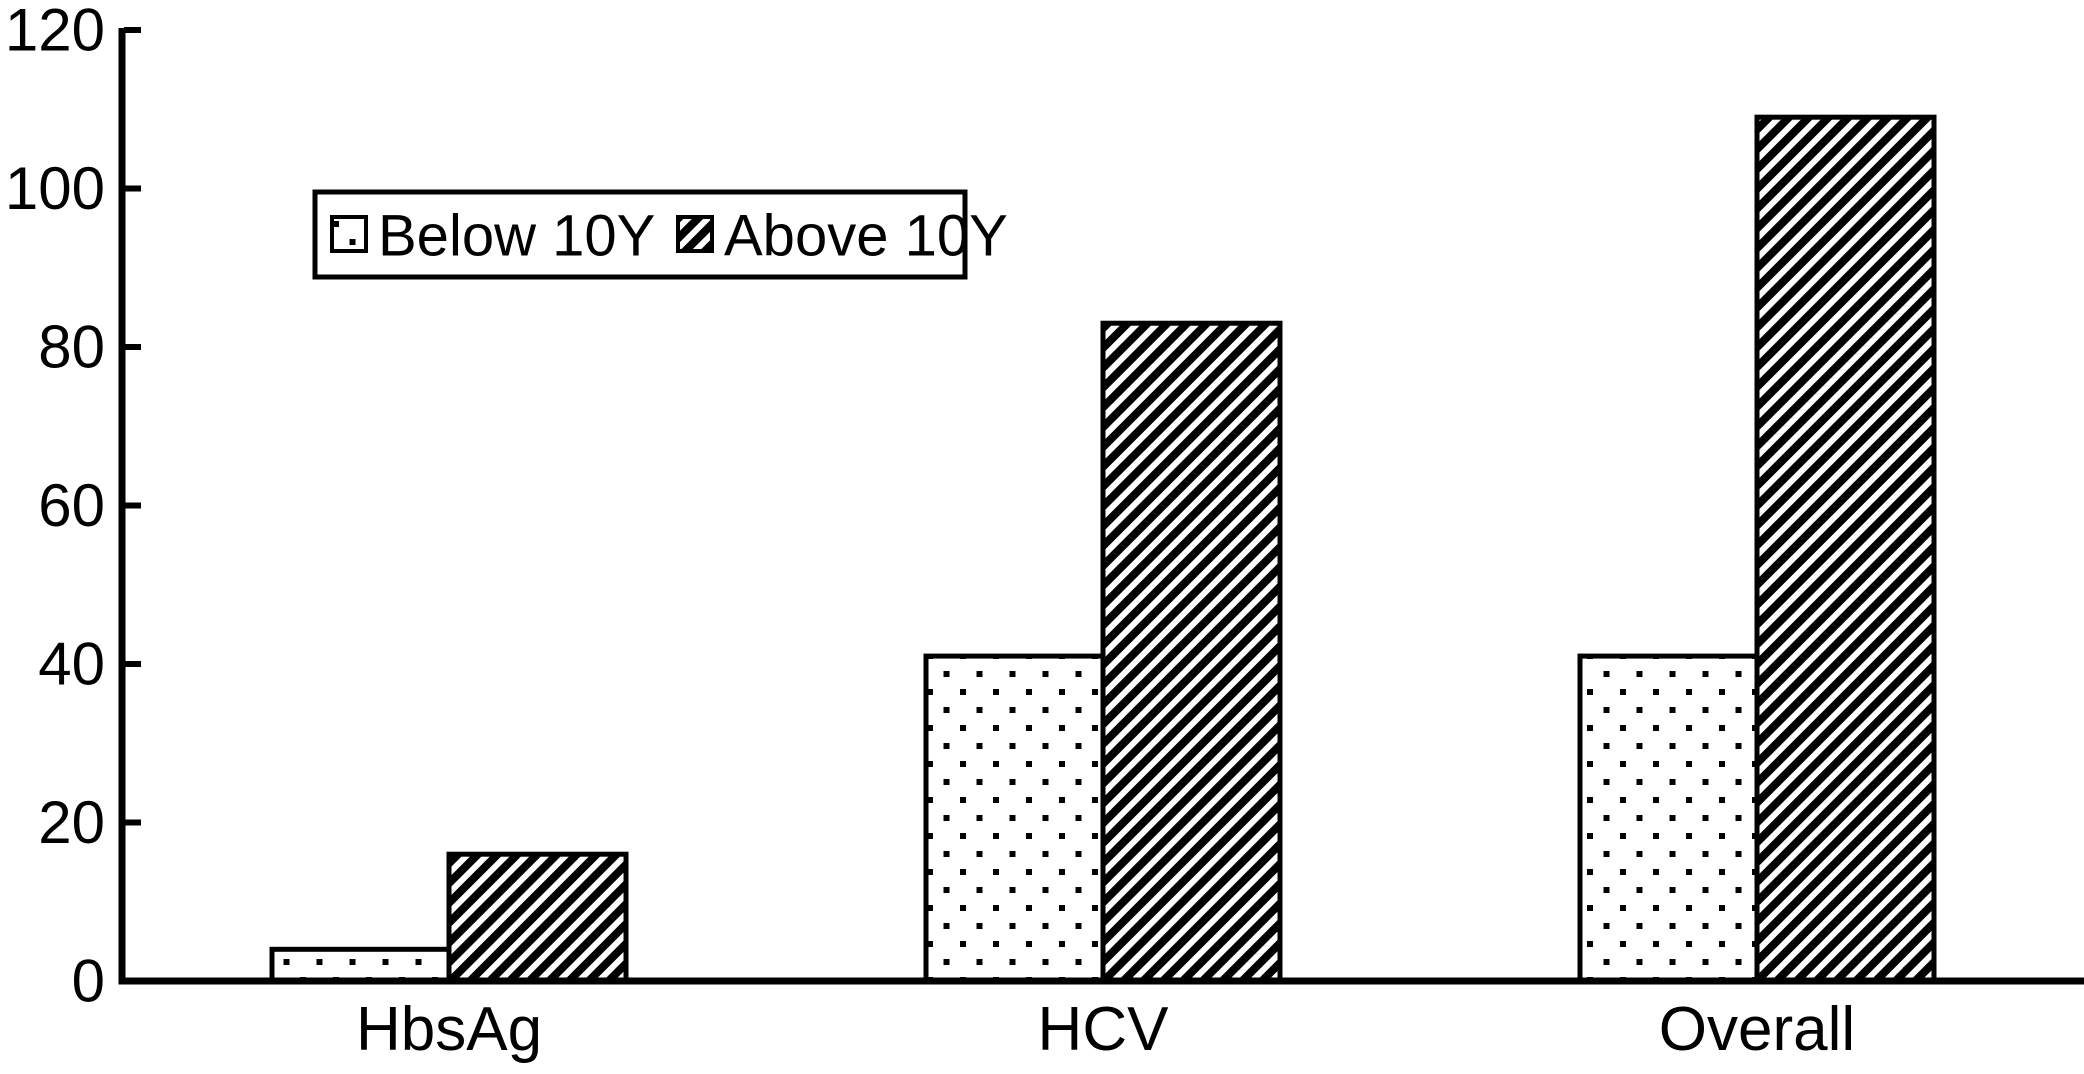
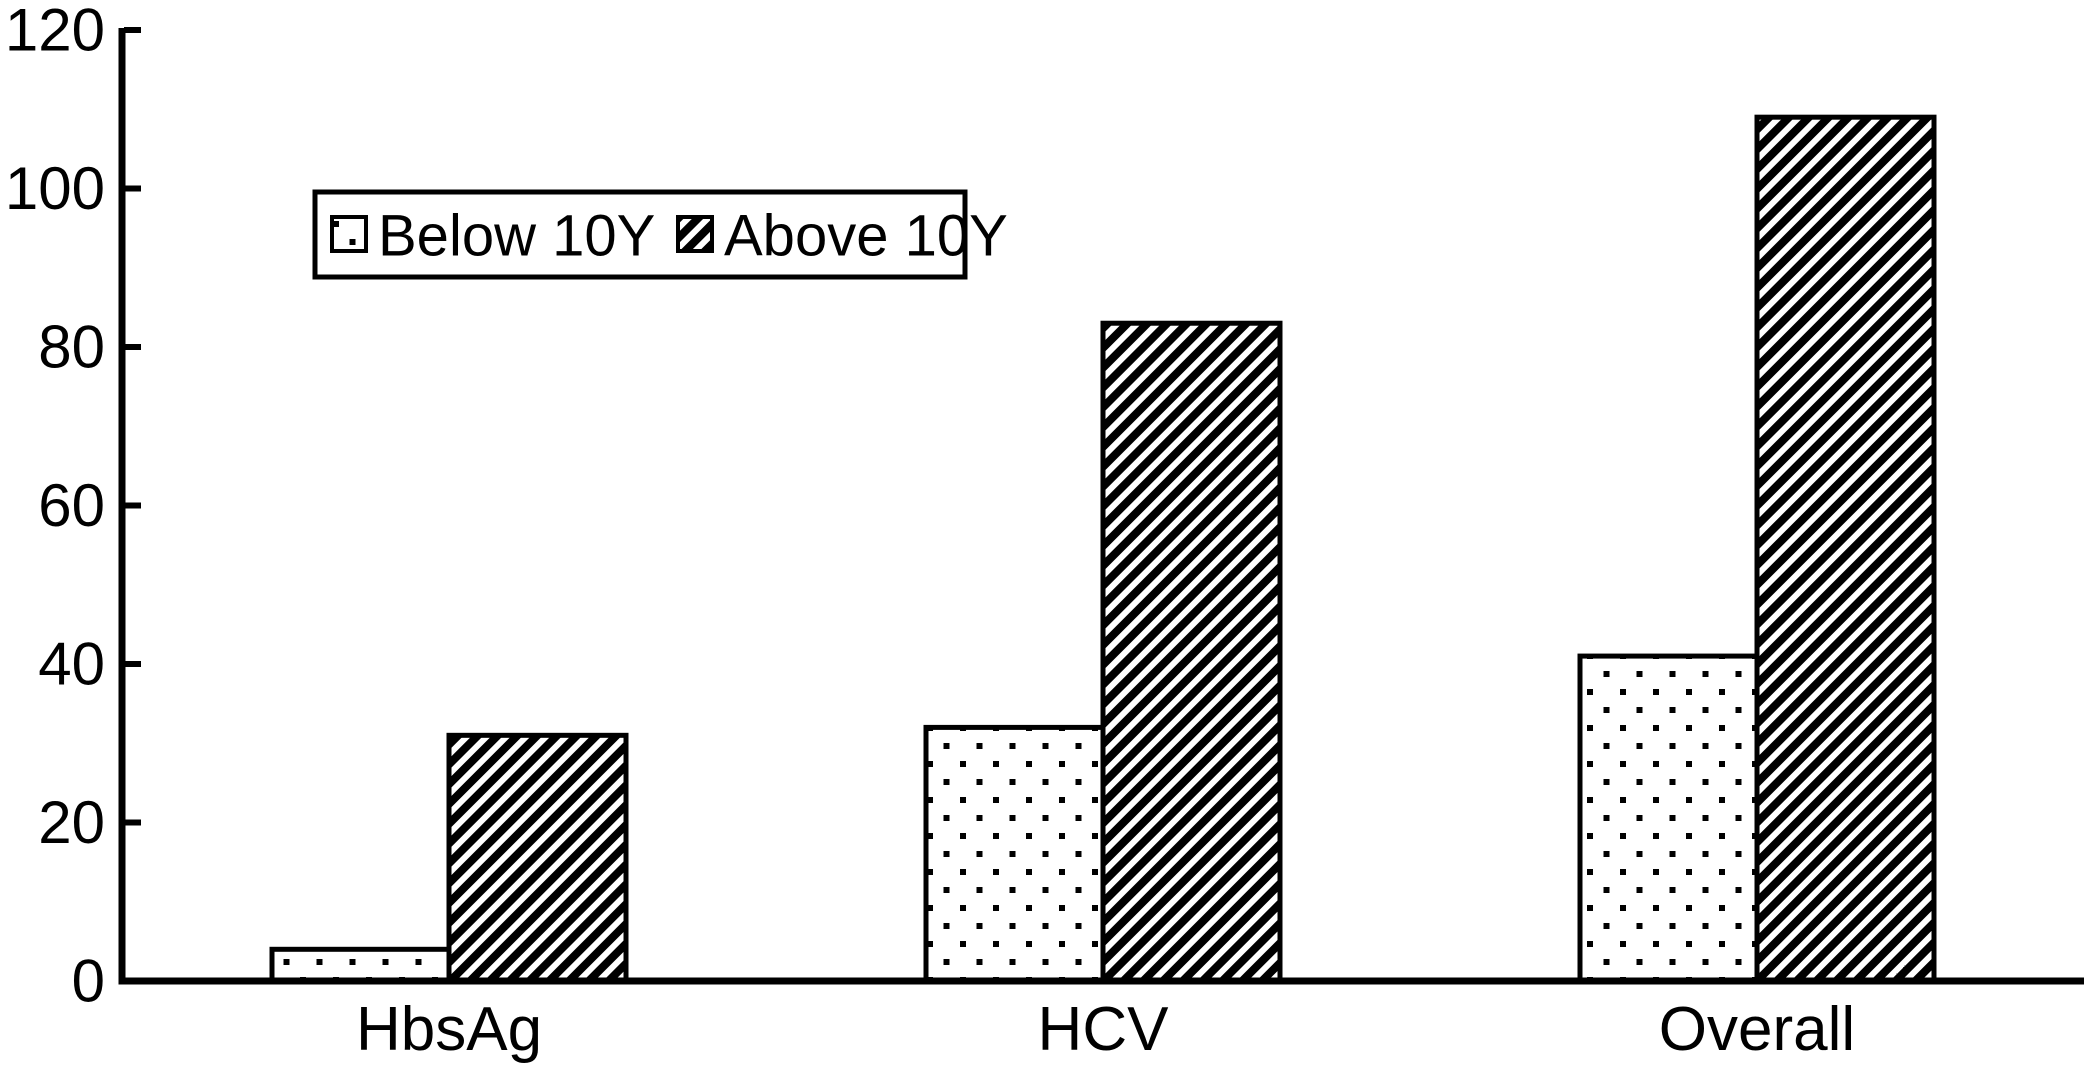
Above 10Y/HbsAg: 16 -> 31
Below 10Y/HCV: 41 -> 32
